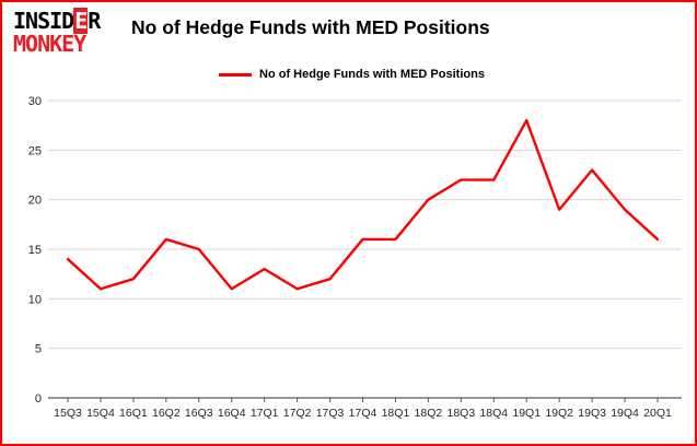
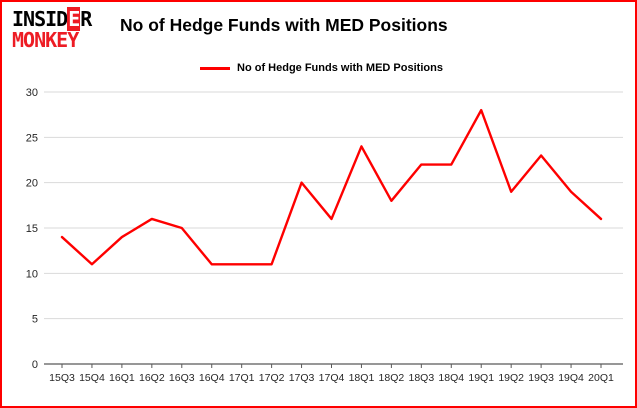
16Q1: 12 -> 14
17Q1: 13 -> 11
17Q3: 12 -> 20
18Q1: 16 -> 24
18Q2: 20 -> 18
